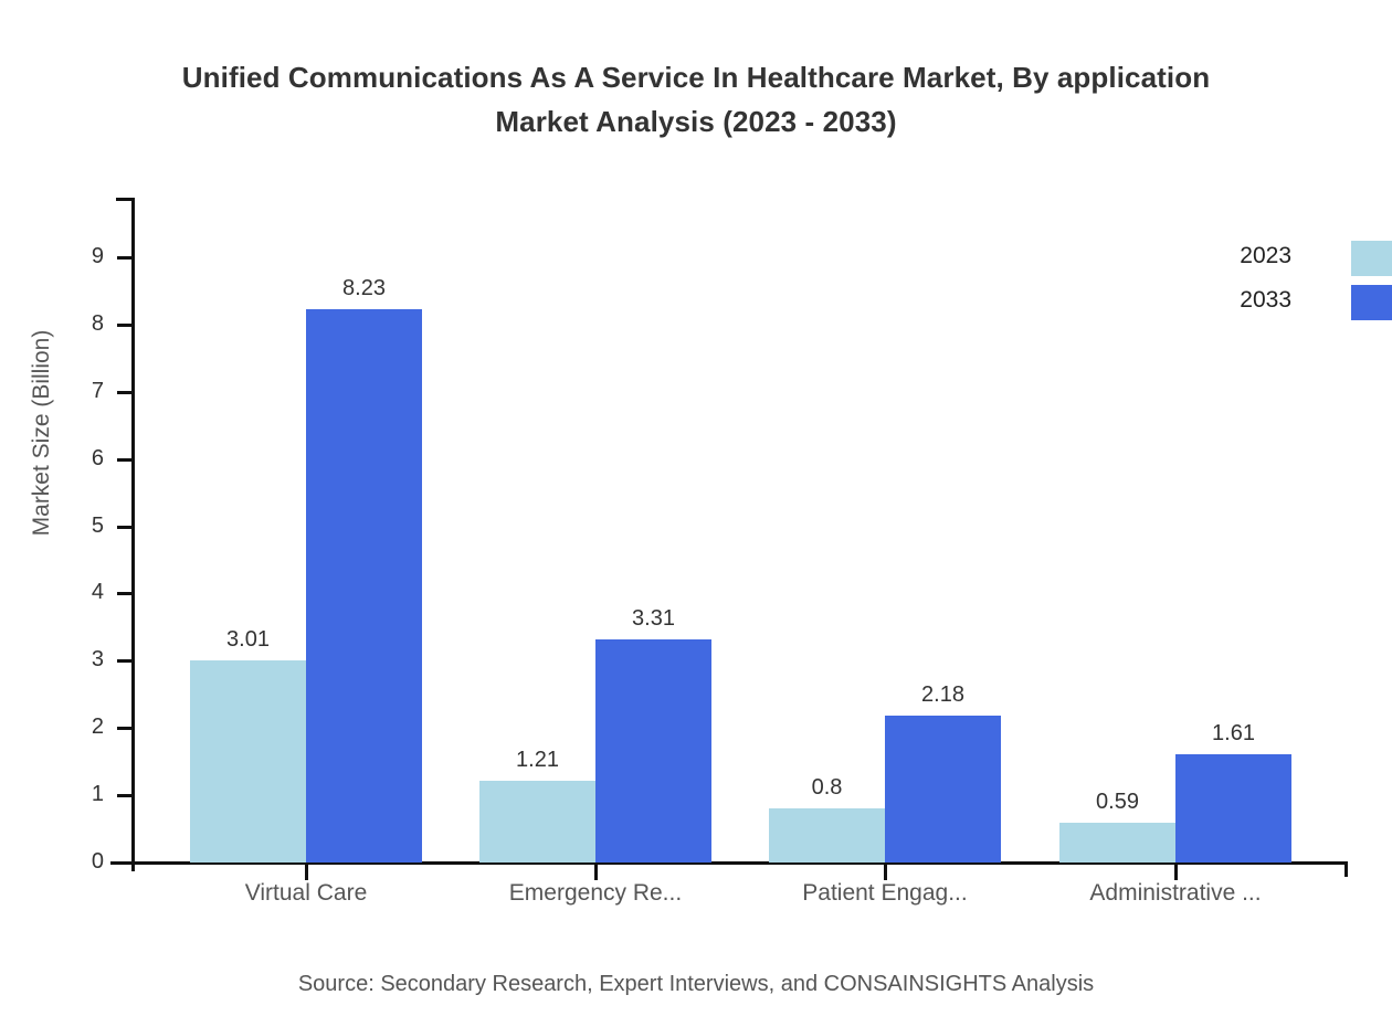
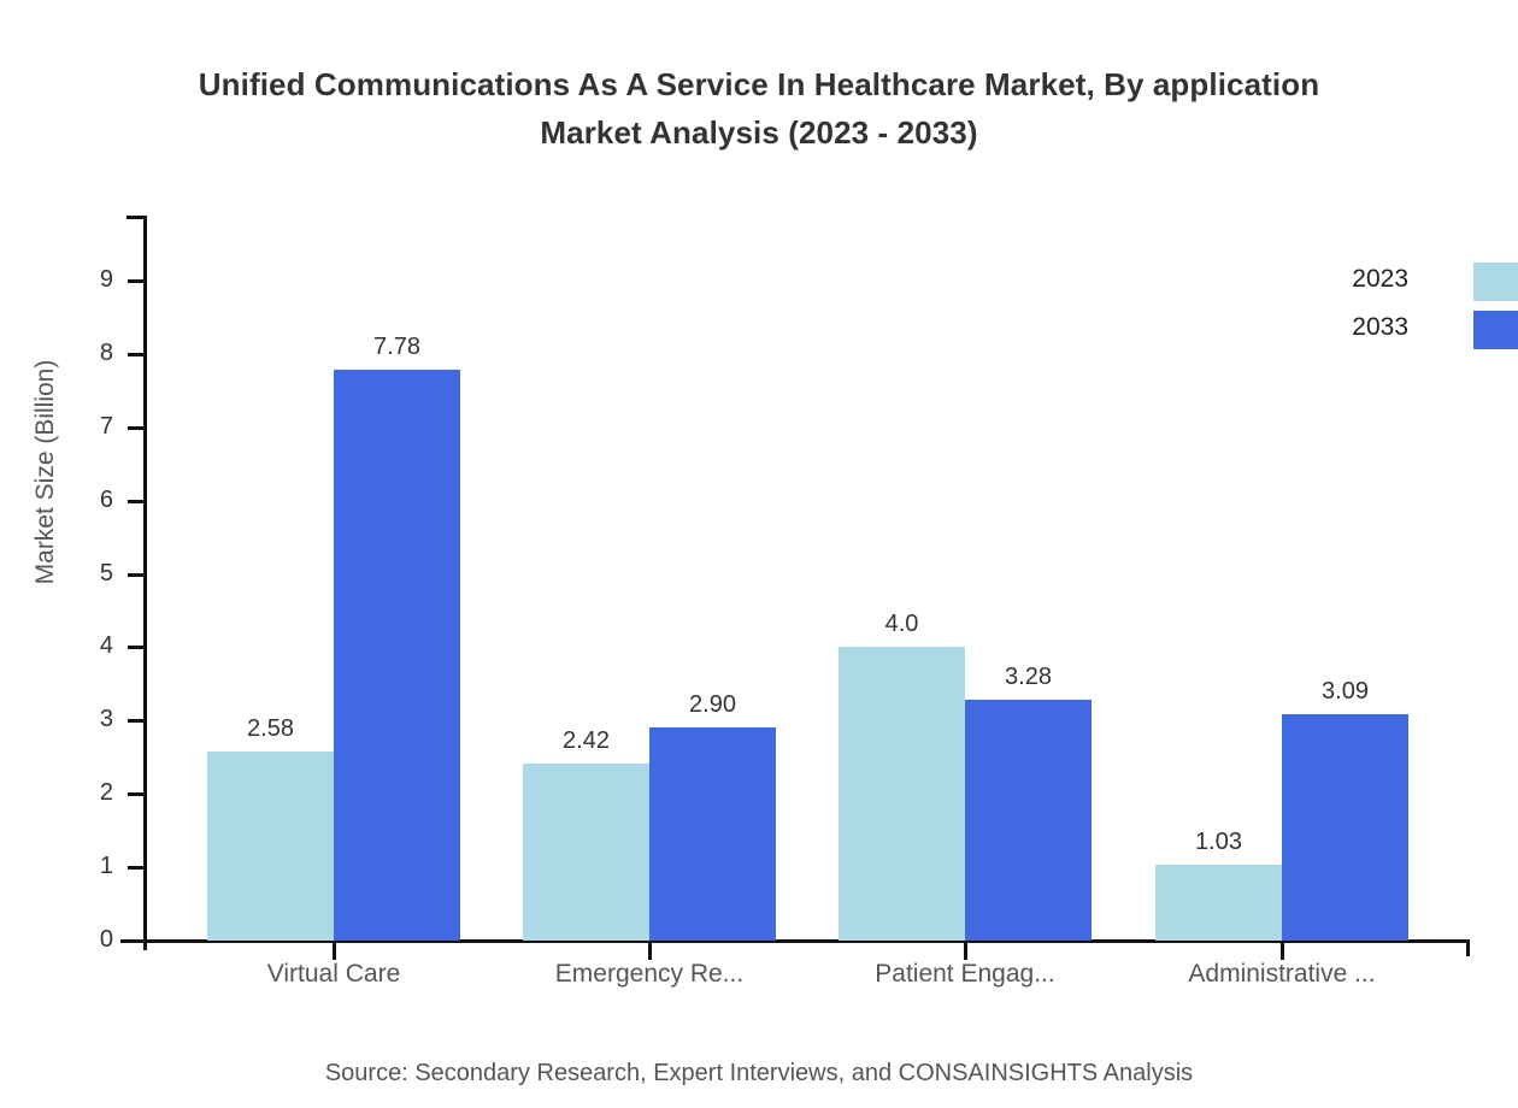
2023/Virtual Care: 3.01 -> 2.58
2033/Virtual Care: 8.23 -> 7.78
2023/Emergency Re...: 1.21 -> 2.42
2033/Emergency Re...: 3.31 -> 2.90
2023/Patient Engag...: 0.8 -> 4.0
2033/Patient Engag...: 2.18 -> 3.28
2023/Administrative ...: 0.59 -> 1.03
2033/Administrative ...: 1.61 -> 3.09
